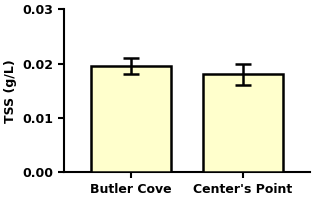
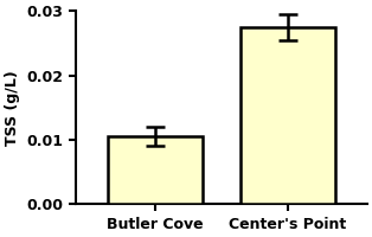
Butler Cove: 0.0196 -> 0.0105
Center's Point: 0.0180 -> 0.0275
